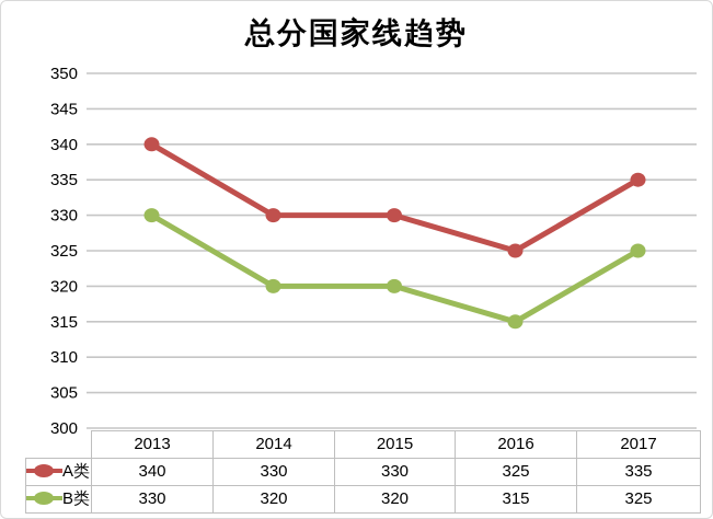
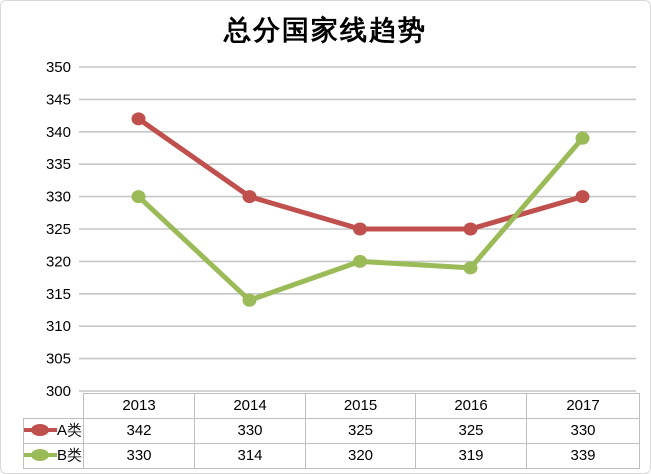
A类/2013: 340 -> 342
B类/2014: 320 -> 314
A类/2015: 330 -> 325
B类/2016: 315 -> 319
A类/2017: 335 -> 330
B类/2017: 325 -> 339
